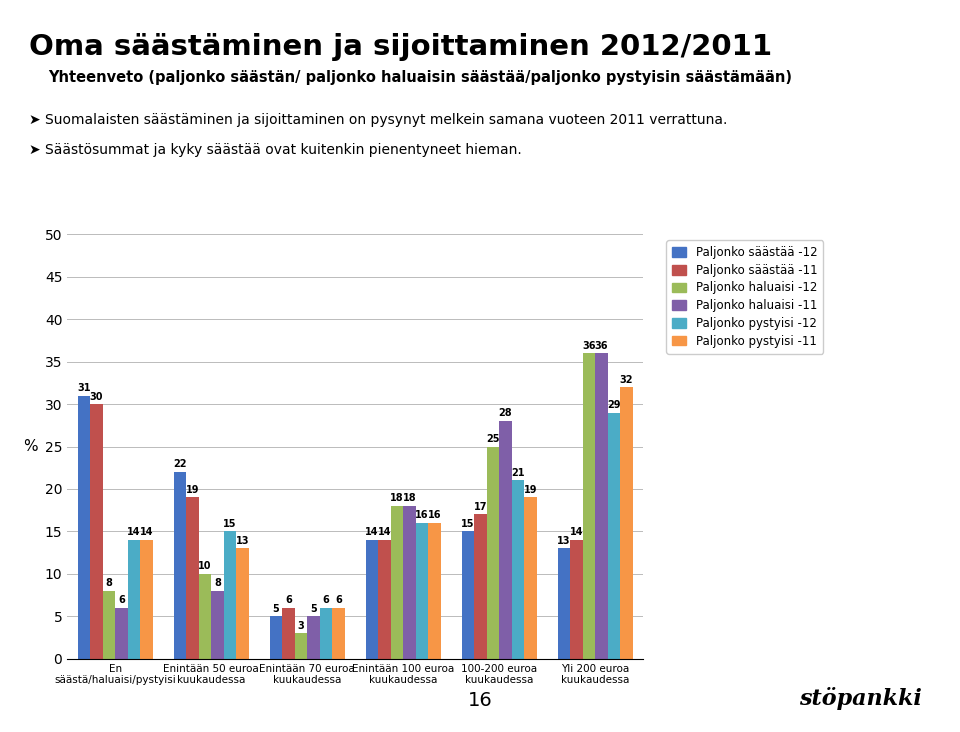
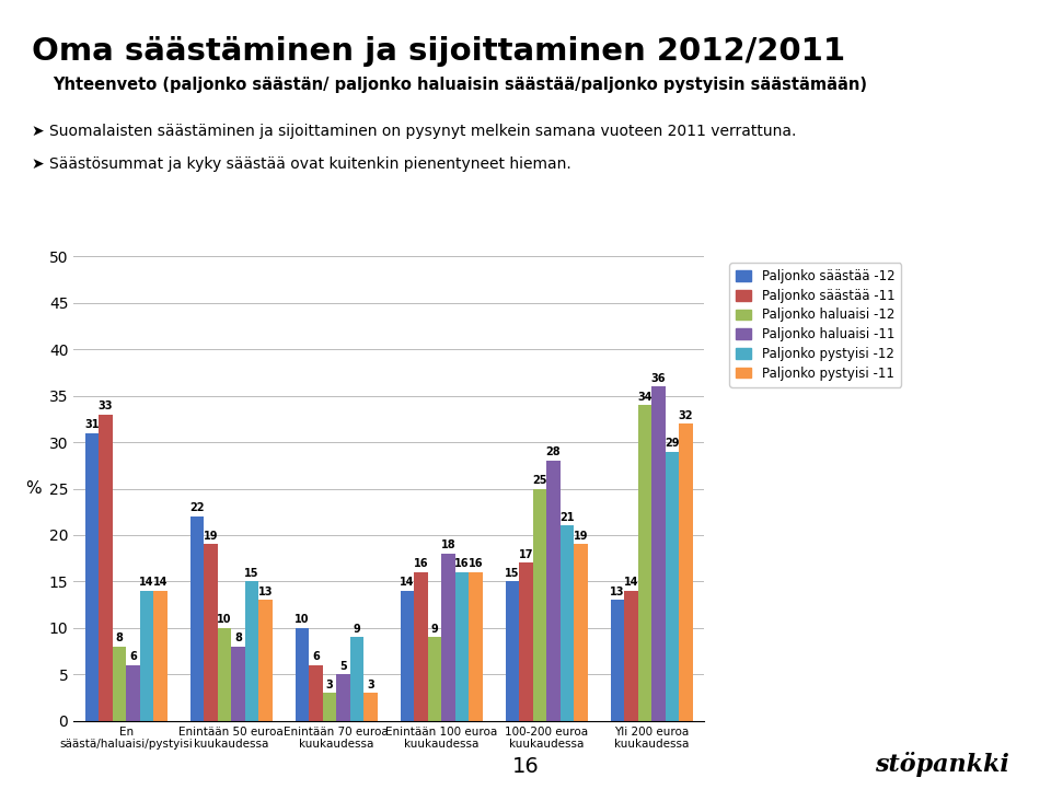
Paljonko säästää -11/En säästä/haluaisi/pystyisi: 30 -> 33
Paljonko säästää -12/Enintään 70 euroa kuukaudessa: 5 -> 10
Paljonko pystyisi -12/Enintään 70 euroa kuukaudessa: 6 -> 9
Paljonko pystyisi -11/Enintään 70 euroa kuukaudessa: 6 -> 3
Paljonko säästää -11/Enintään 100 euroa kuukaudessa: 14 -> 16
Paljonko haluaisi -12/Enintään 100 euroa kuukaudessa: 18 -> 9
Paljonko haluaisi -12/Yli 200 euroa kuukaudessa: 36 -> 34
